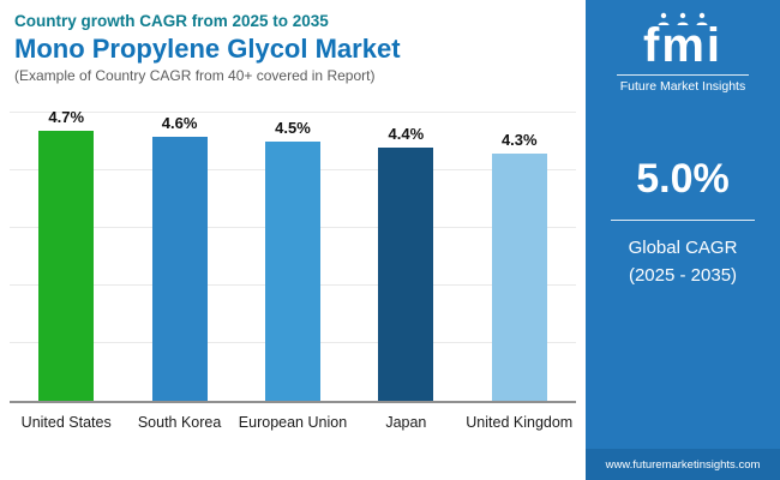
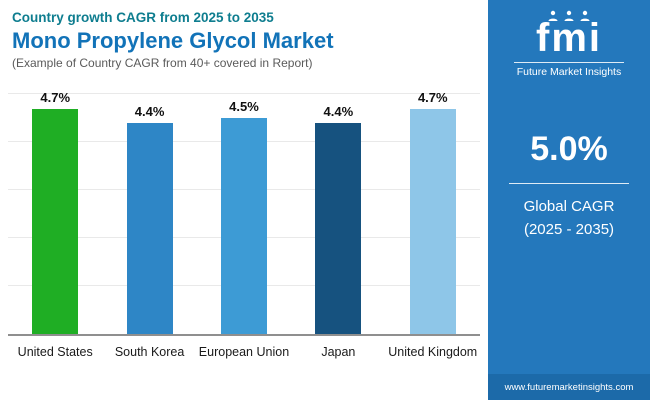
South Korea: 4.6% -> 4.4%
United Kingdom: 4.3% -> 4.7%
